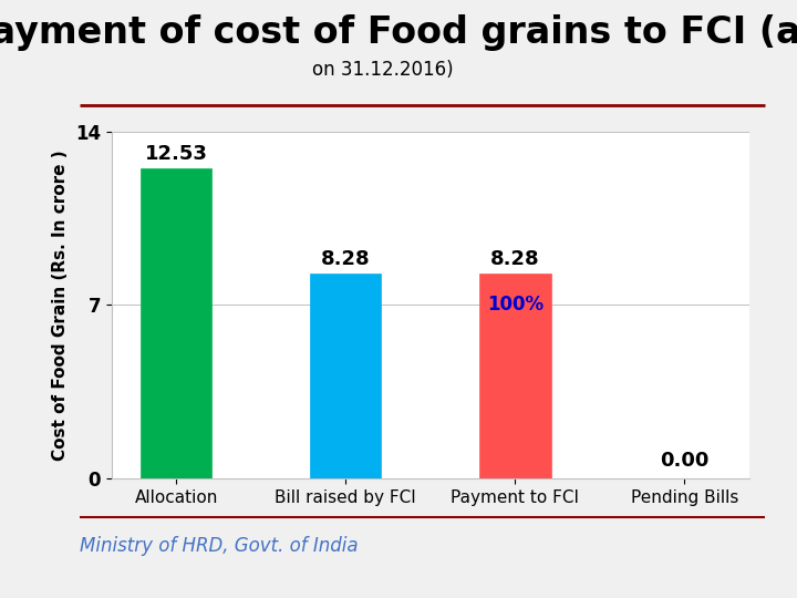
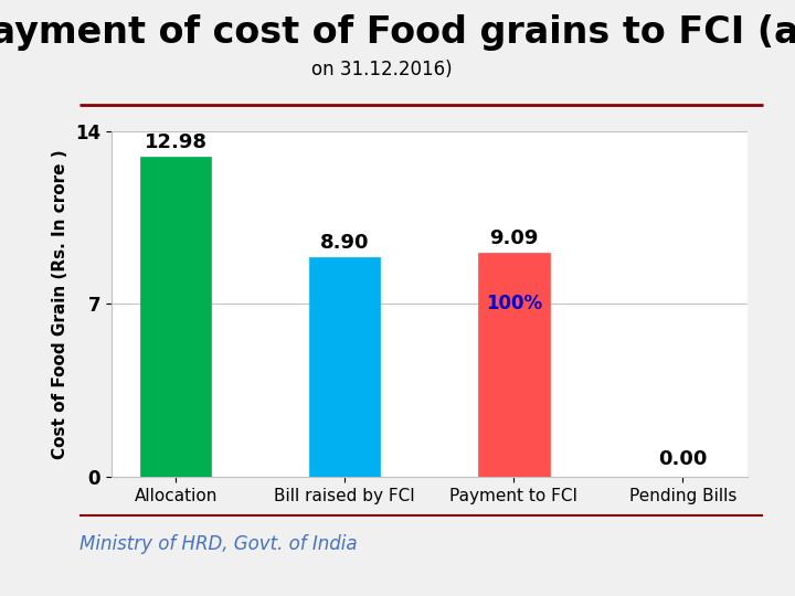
Allocation: 12.53 -> 12.98
Bill raised by FCI: 8.28 -> 8.90
Payment to FCI: 8.28 -> 9.09
